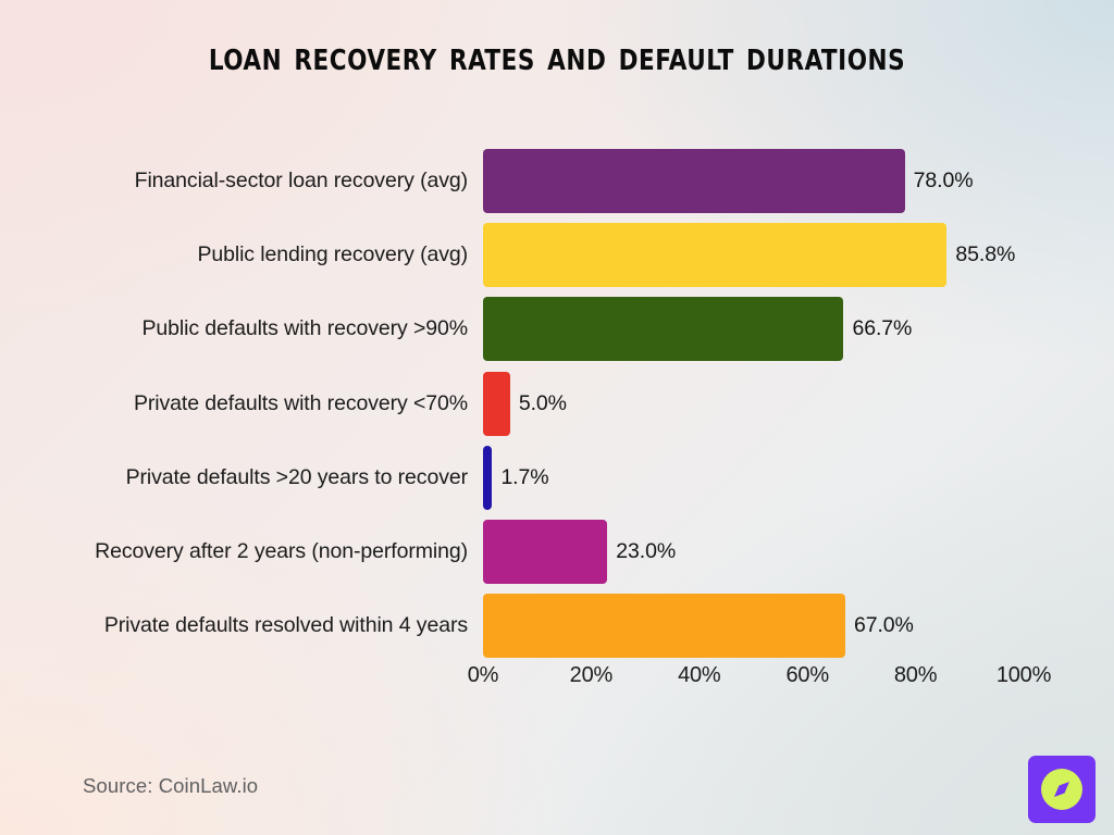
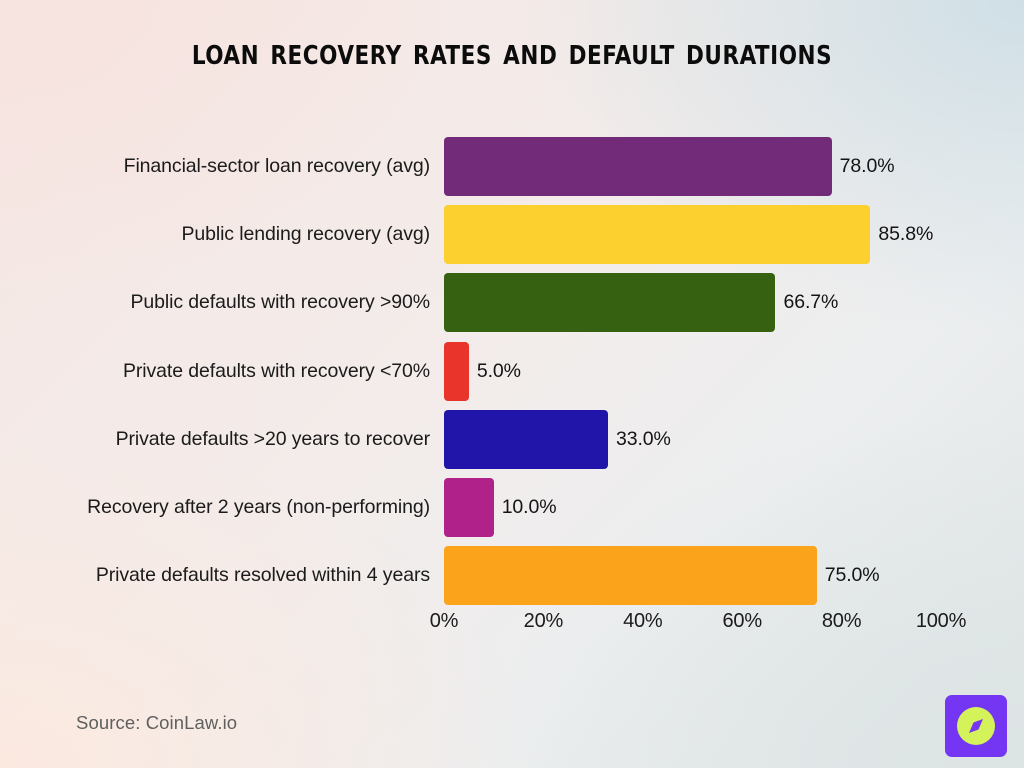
Private defaults >20 years to recover: 1.7% -> 33.0%
Recovery after 2 years (non-performing): 23.0% -> 10.0%
Private defaults resolved within 4 years: 67.0% -> 75.0%
